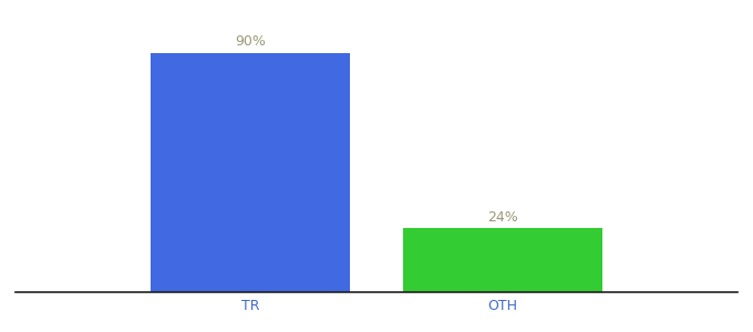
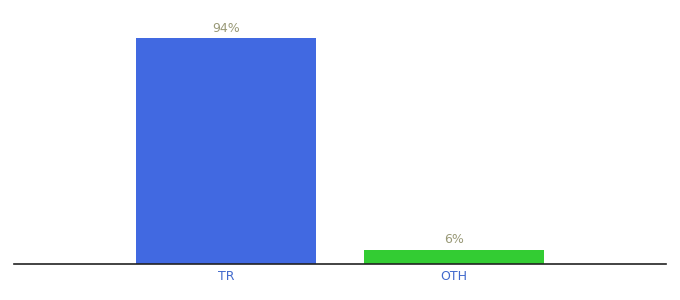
TR: 90% -> 94%
OTH: 24% -> 6%
